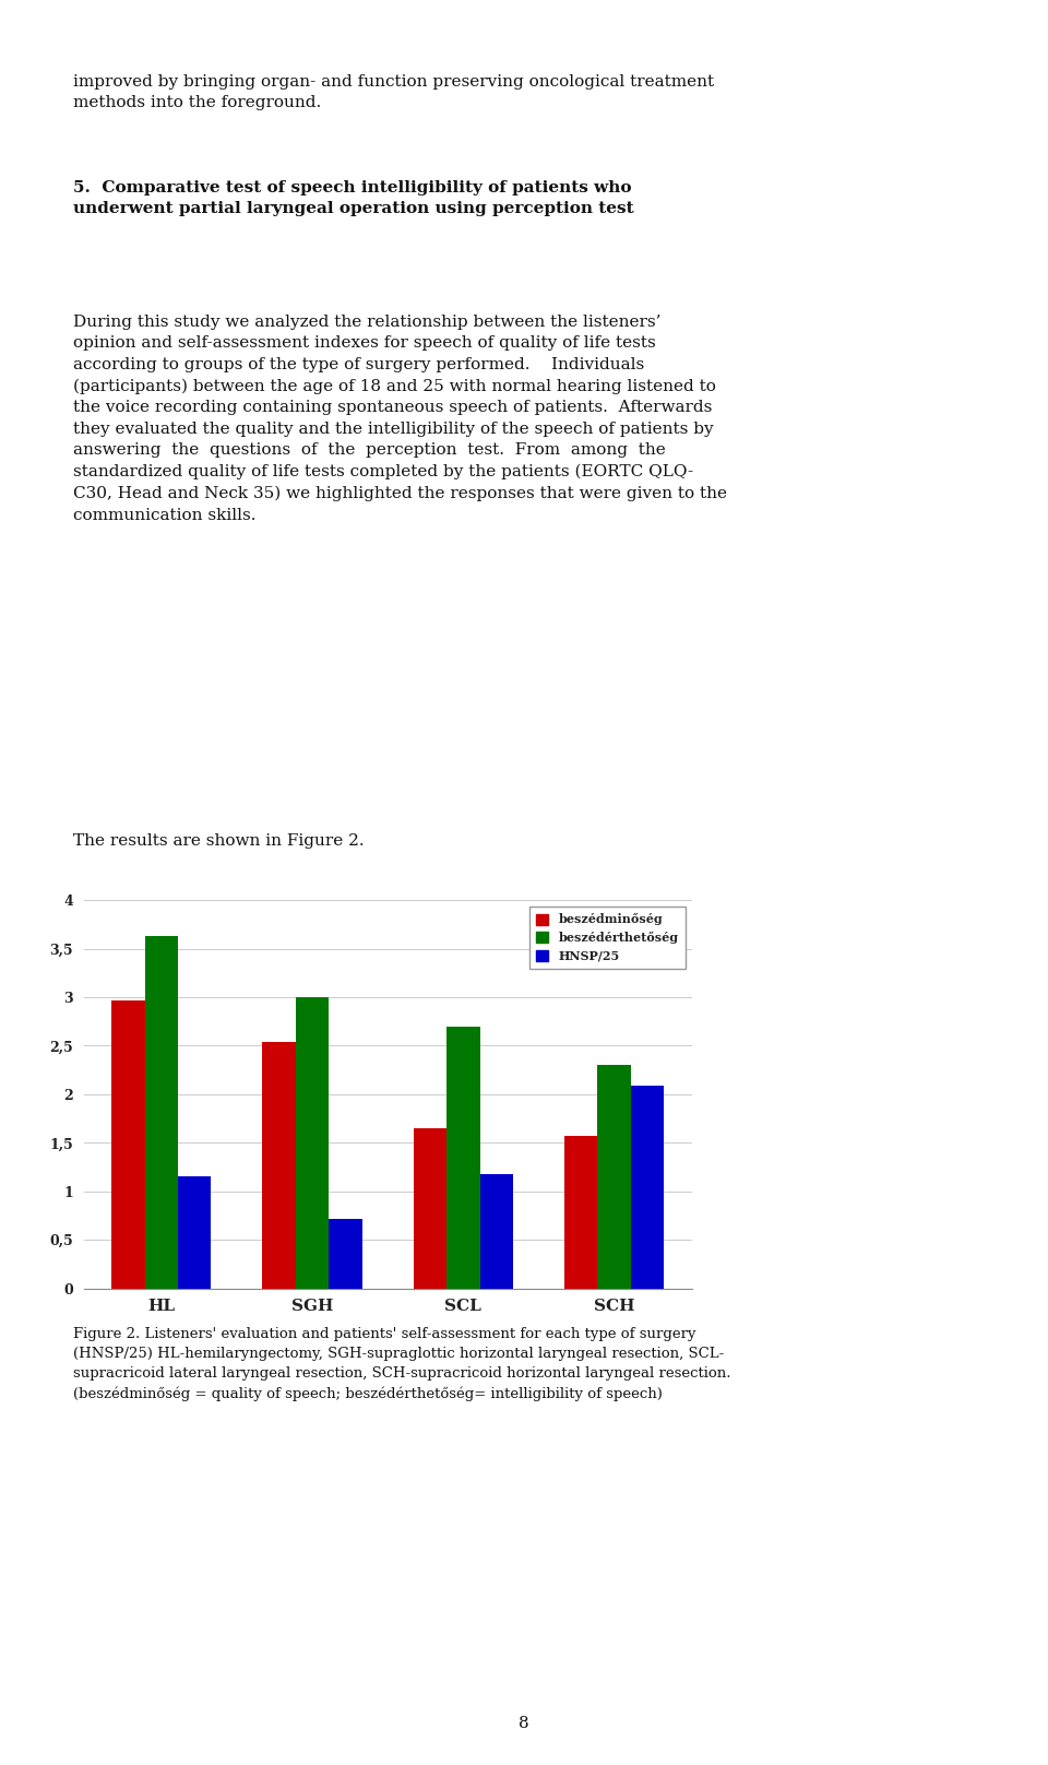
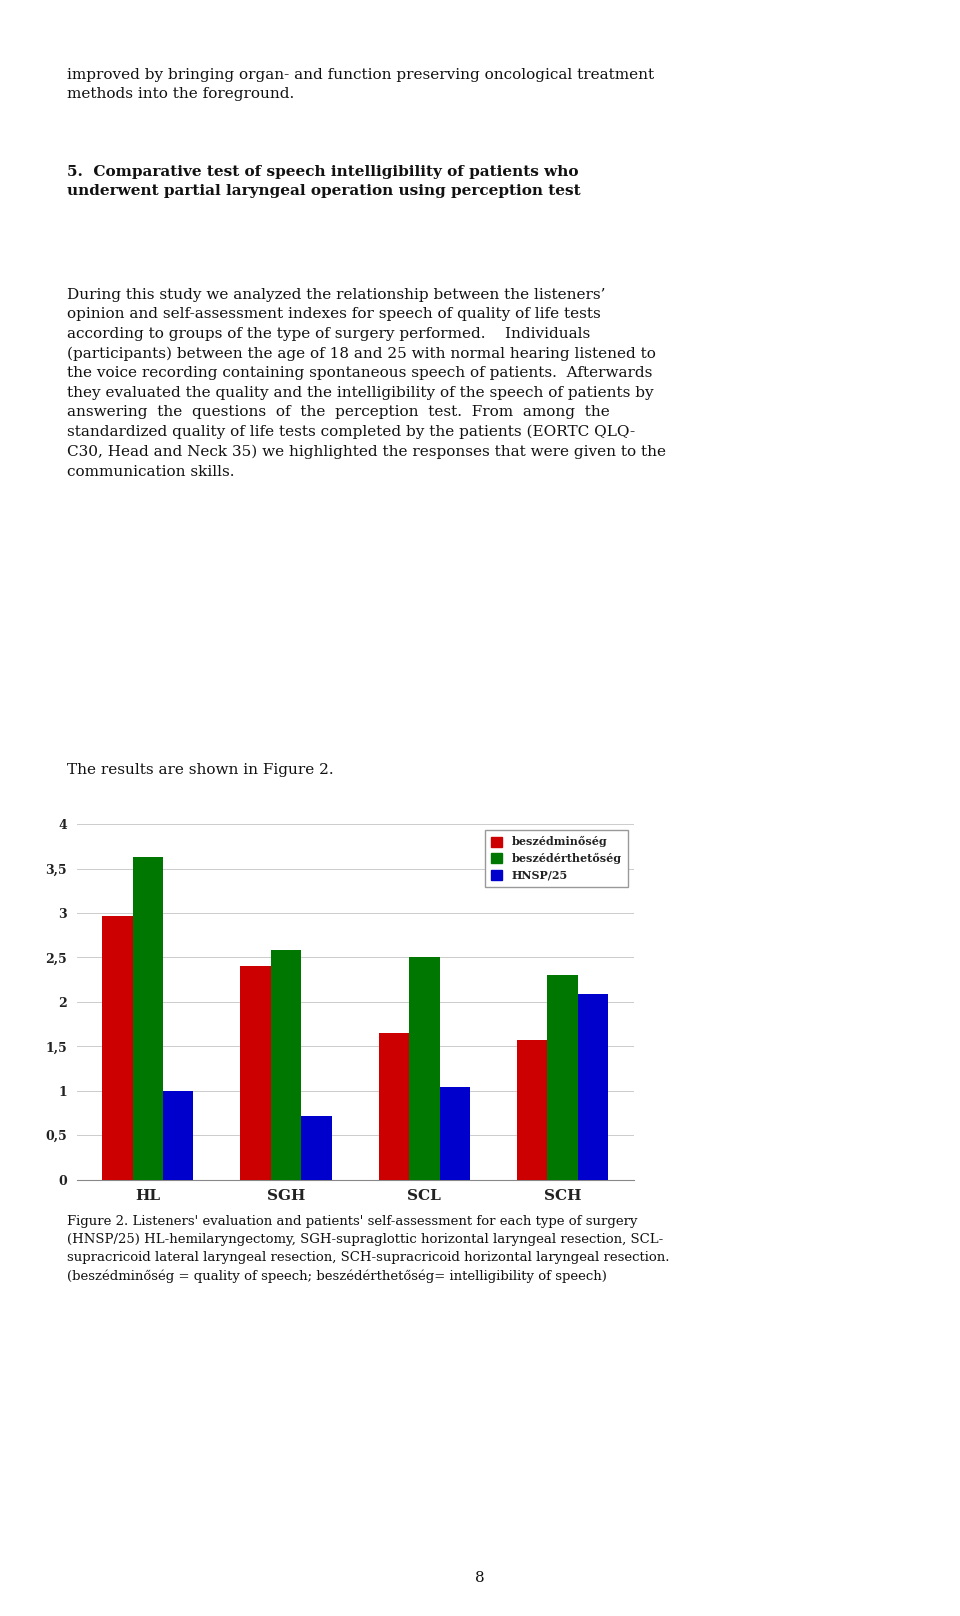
HNSP/25/HL: 1,15 -> 1,00
beszédminőség/SGH: 2,54 -> 2,40
beszédérthetőség/SGH: 3,00 -> 2,58
beszédérthetőség/SCL: 2,70 -> 2,50
HNSP/25/SCL: 1,18 -> 1,04
